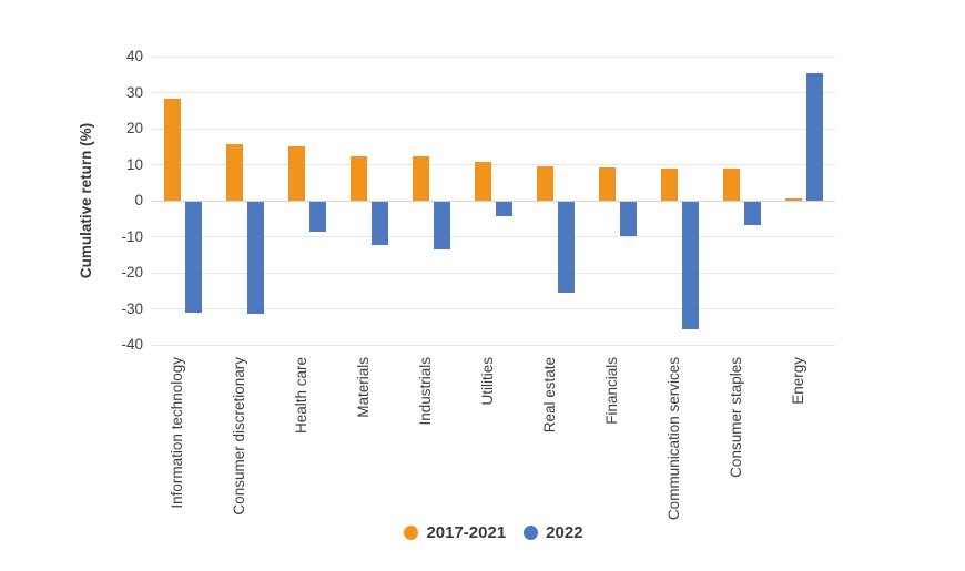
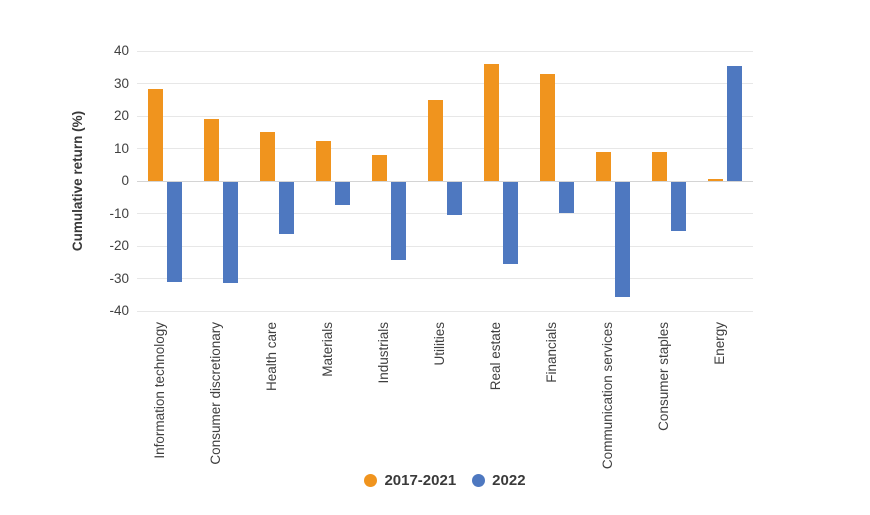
2017-2021/Consumer discretionary: 16 -> 19
2022/Health care: -8 -> -16
2022/Materials: -12 -> -7
2017-2021/Industrials: 12 -> 8
2022/Industrials: -13 -> -24
2017-2021/Utilities: 11 -> 25
2022/Utilities: -4 -> -10
2017-2021/Real estate: 9 -> 36
2017-2021/Financials: 9 -> 33
2022/Consumer staples: -6 -> -15
